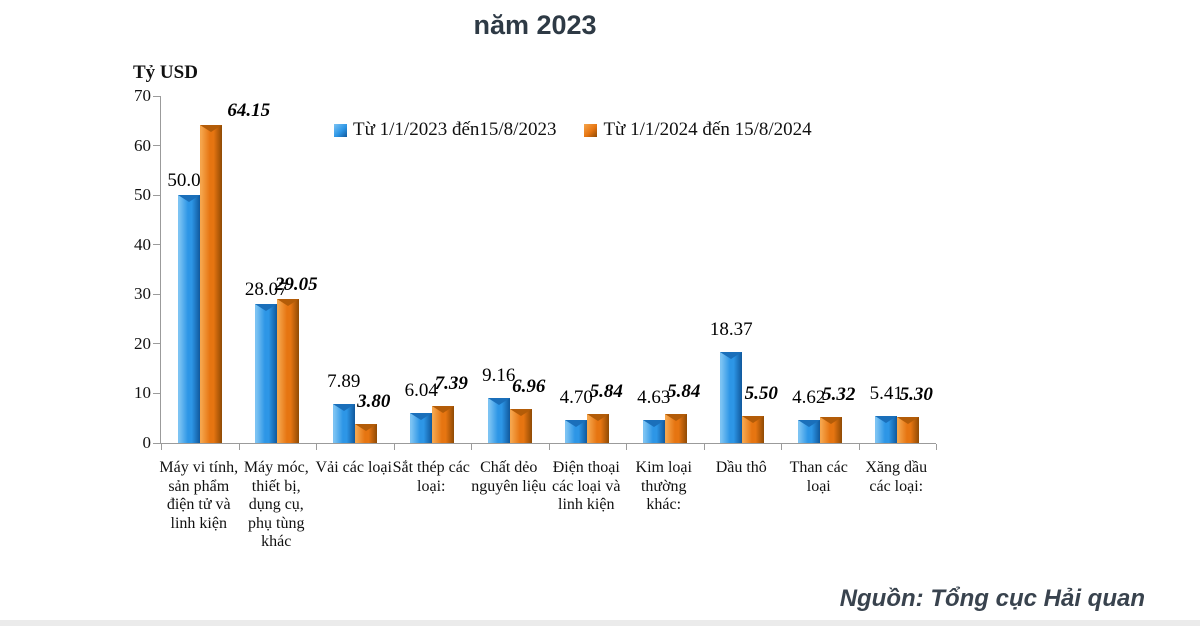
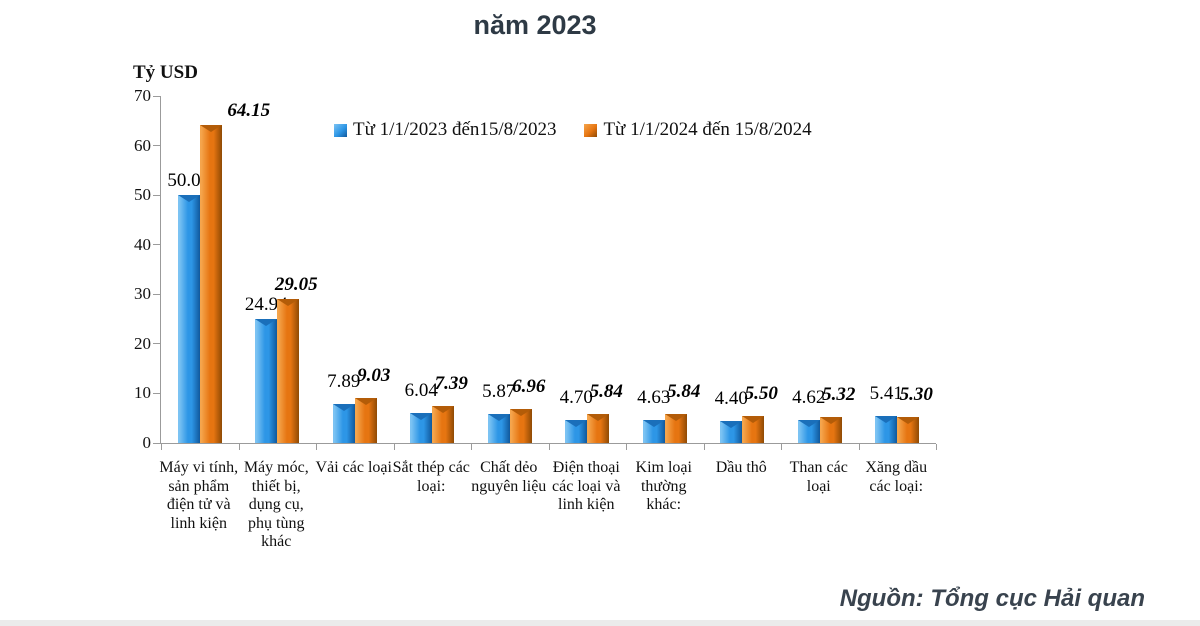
Từ 1/1/2023 đến15/8/2023/Máy móc, thiết bị, dụng cụ, phụ tùng khác: 28.07 -> 24.94
Từ 1/1/2024 đến 15/8/2024/Vải các loại: 3.80 -> 9.03
Từ 1/1/2023 đến15/8/2023/Chất dẻo nguyên liệu: 9.16 -> 5.87
Từ 1/1/2023 đến15/8/2023/Dầu thô: 18.37 -> 4.40
